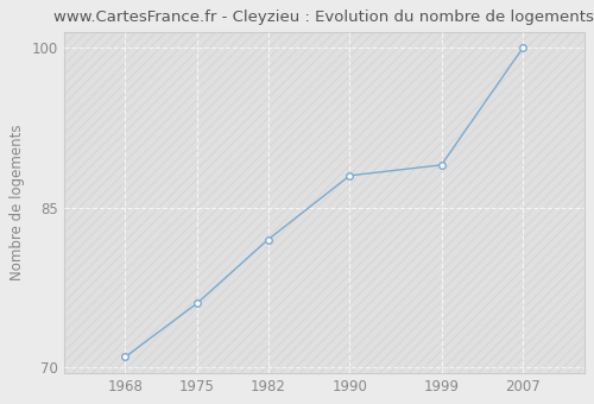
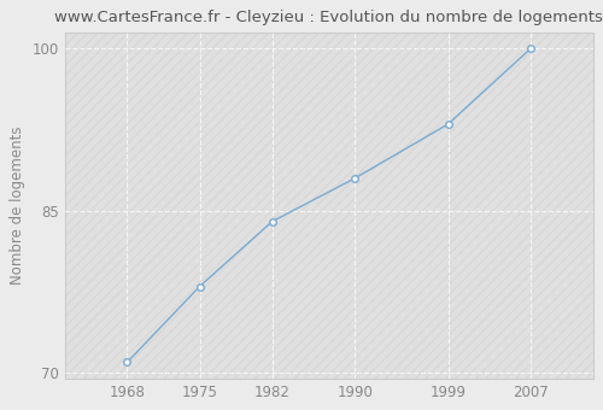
1975: 76 -> 78
1982: 82 -> 84
1999: 89 -> 93
